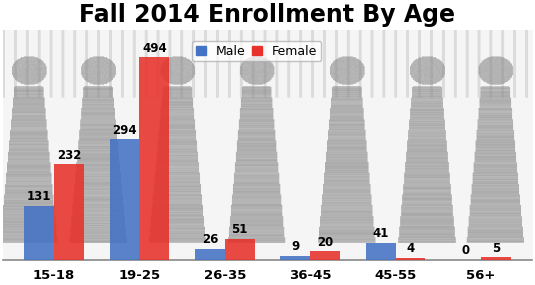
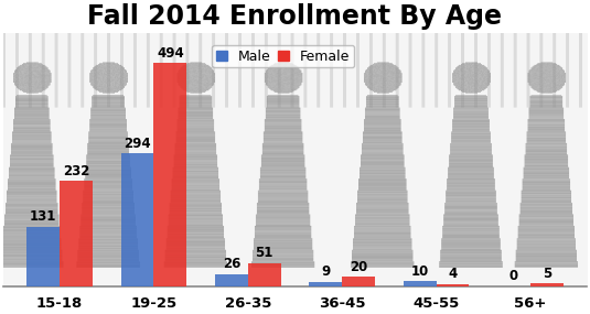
Male/45-55: 41 -> 10
